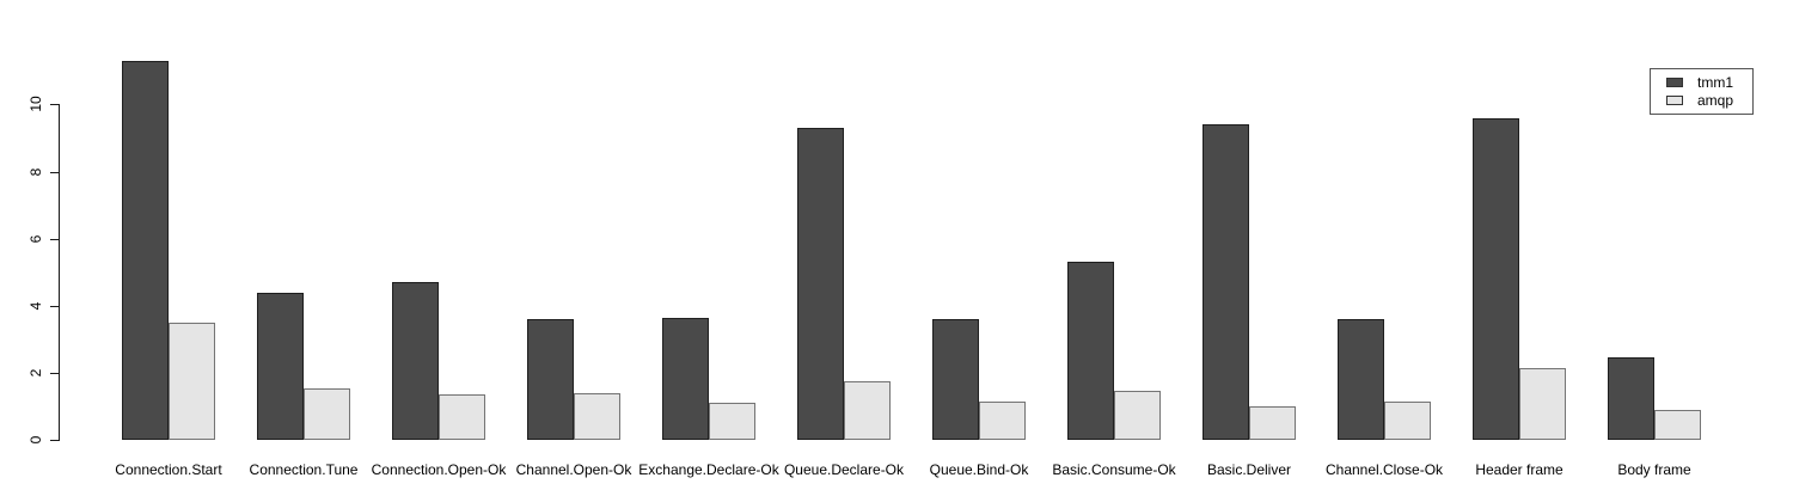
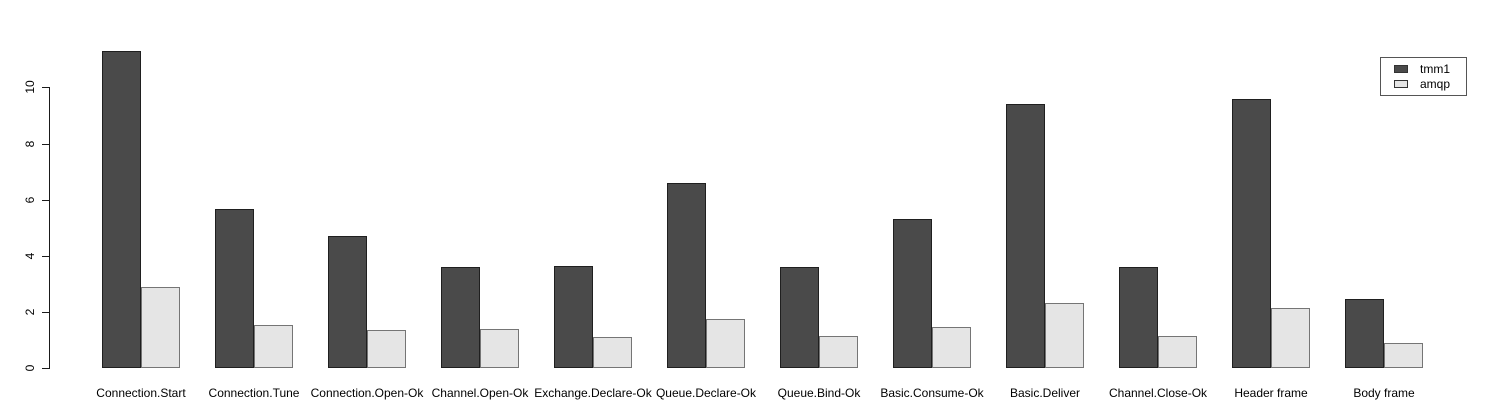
amqp/Connection.Start: 3.5 -> 2.9
tmm1/Connection.Tune: 4.4 -> 5.7
tmm1/Queue.Declare-Ok: 9.3 -> 6.6
amqp/Basic.Deliver: 1.0 -> 2.3
